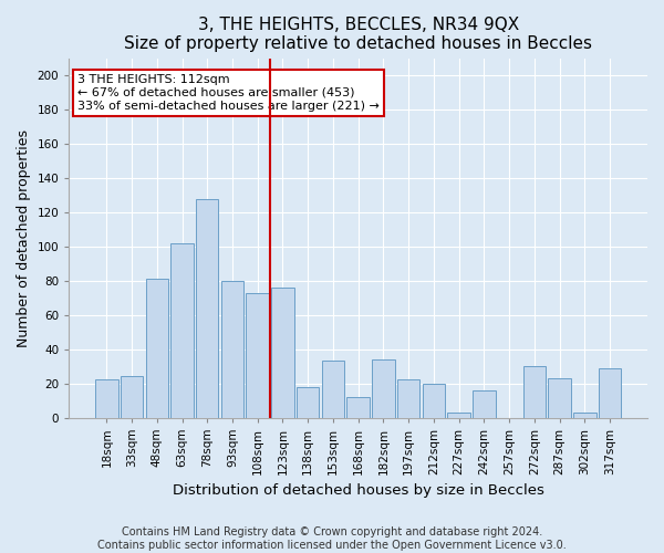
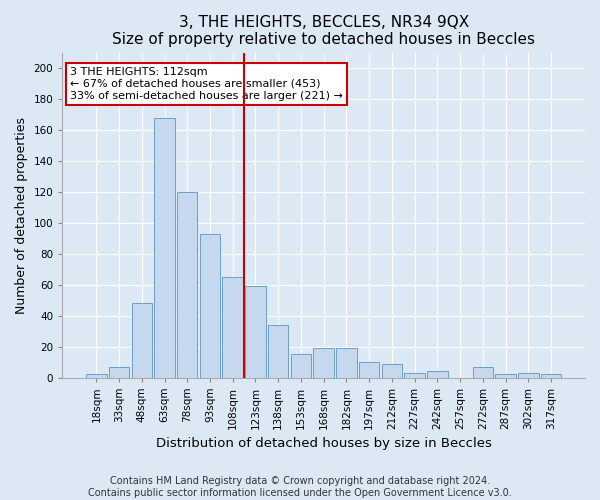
18sqm: 22 -> 2
33sqm: 24 -> 7
48sqm: 81 -> 48
63sqm: 102 -> 168
78sqm: 128 -> 120
93sqm: 80 -> 93
108sqm: 73 -> 65
123sqm: 76 -> 59
138sqm: 18 -> 34
153sqm: 33 -> 15
168sqm: 12 -> 19
182sqm: 34 -> 19
197sqm: 22 -> 10
212sqm: 20 -> 9
242sqm: 16 -> 4
272sqm: 30 -> 7
287sqm: 23 -> 2
317sqm: 29 -> 2
